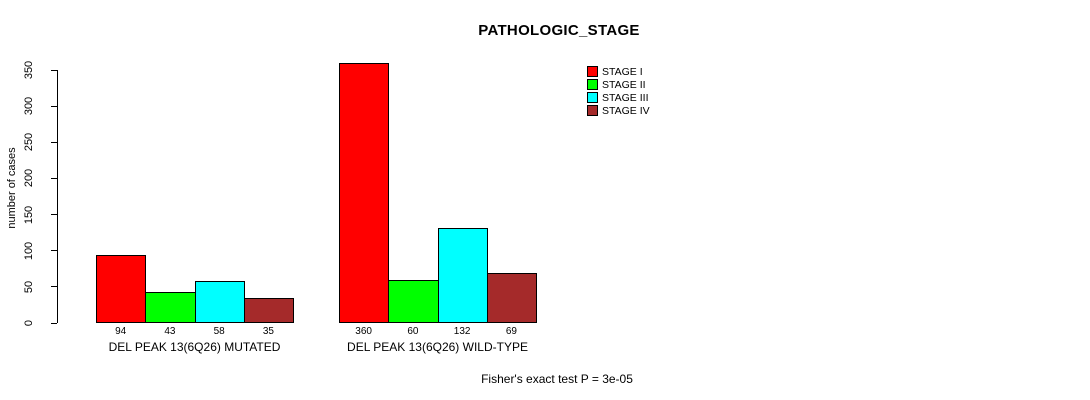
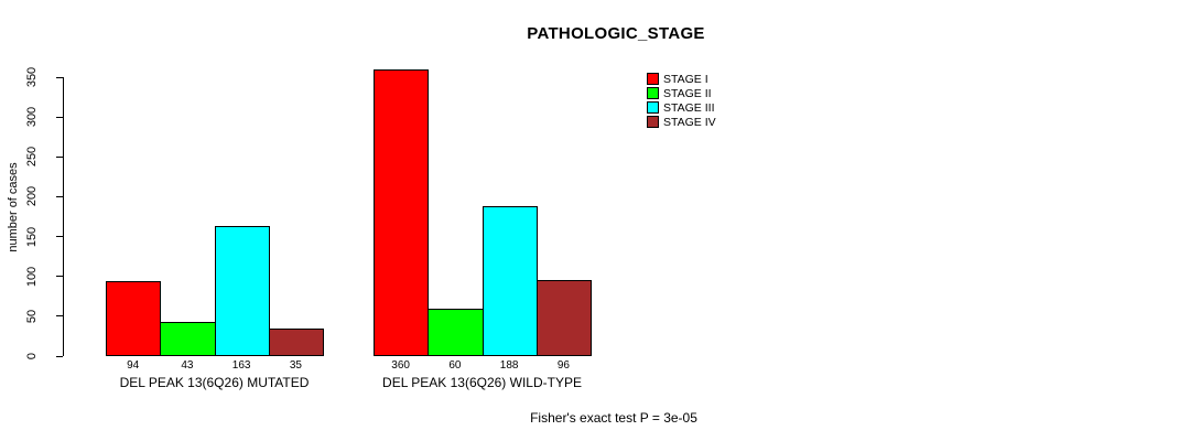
STAGE III/DEL PEAK 13(6Q26) MUTATED: 58 -> 163
STAGE III/DEL PEAK 13(6Q26) WILD-TYPE: 132 -> 188
STAGE IV/DEL PEAK 13(6Q26) WILD-TYPE: 69 -> 96
